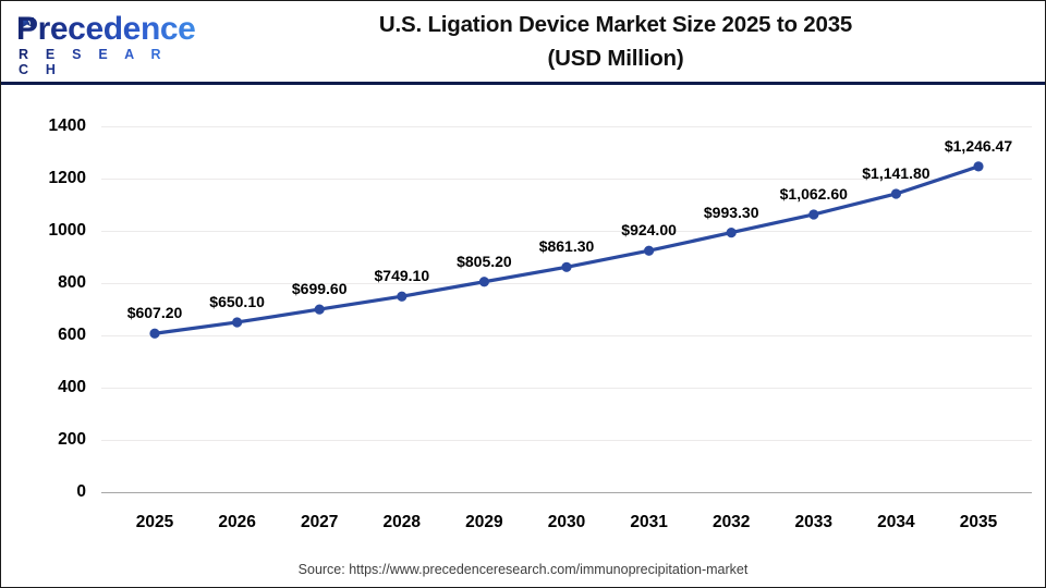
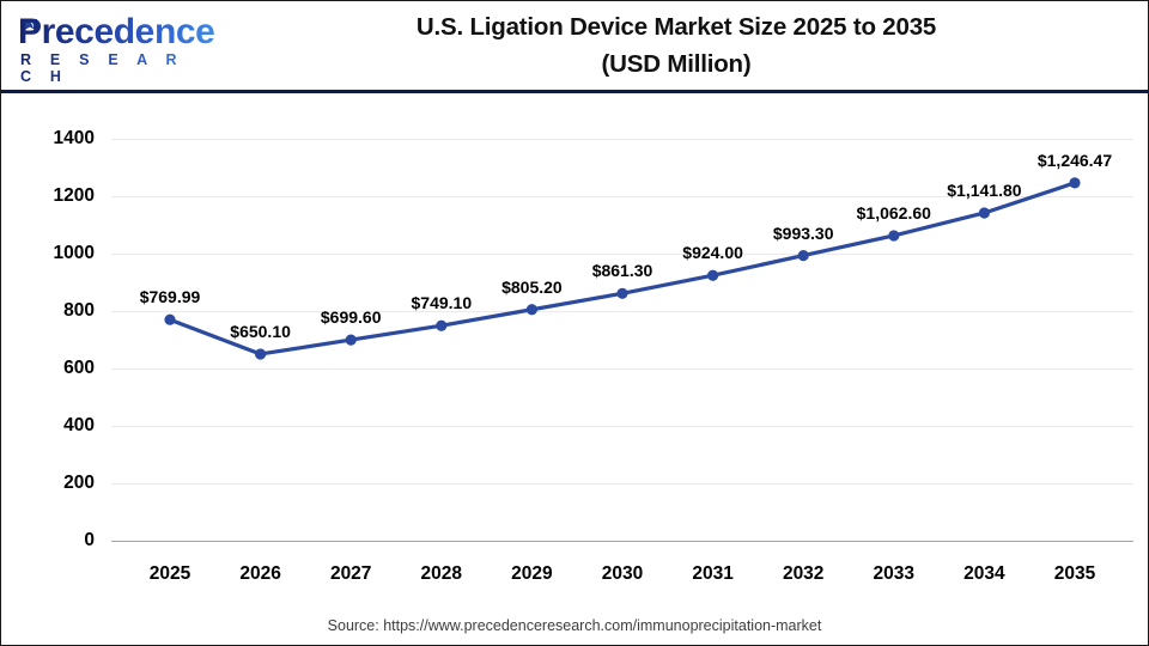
2025: $607.20 -> $769.99
